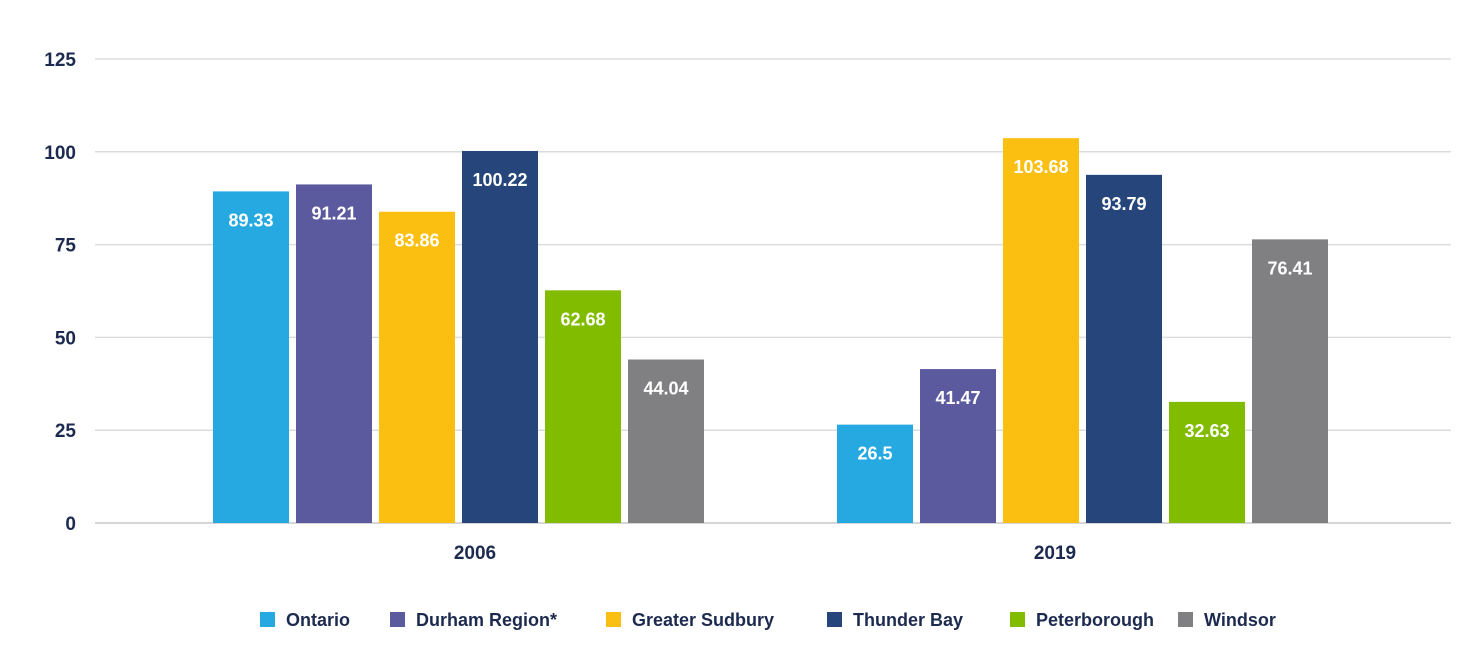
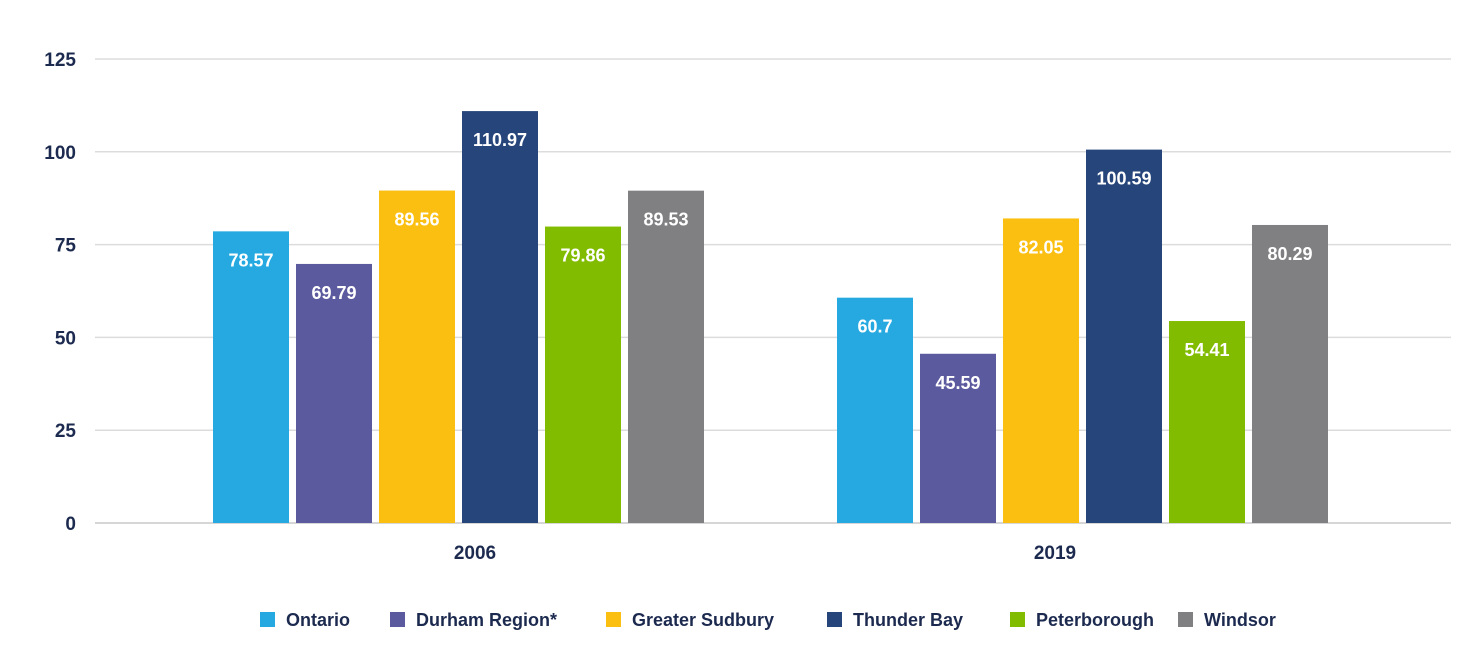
Ontario/2006: 89.33 -> 78.57
Durham Region*/2006: 91.21 -> 69.79
Greater Sudbury/2006: 83.86 -> 89.56
Thunder Bay/2006: 100.22 -> 110.97
Peterborough/2006: 62.68 -> 79.86
Windsor/2006: 44.04 -> 89.53
Ontario/2019: 26.5 -> 60.7
Durham Region*/2019: 41.47 -> 45.59
Greater Sudbury/2019: 103.68 -> 82.05
Thunder Bay/2019: 93.79 -> 100.59
Peterborough/2019: 32.63 -> 54.41
Windsor/2019: 76.41 -> 80.29
